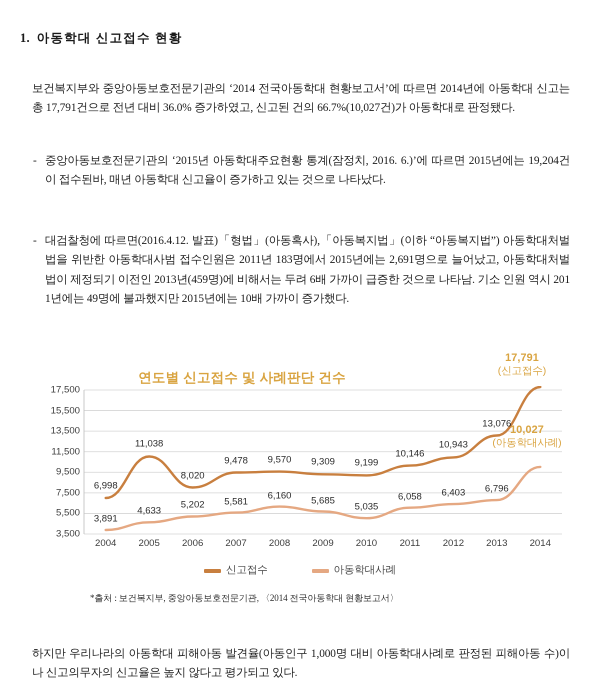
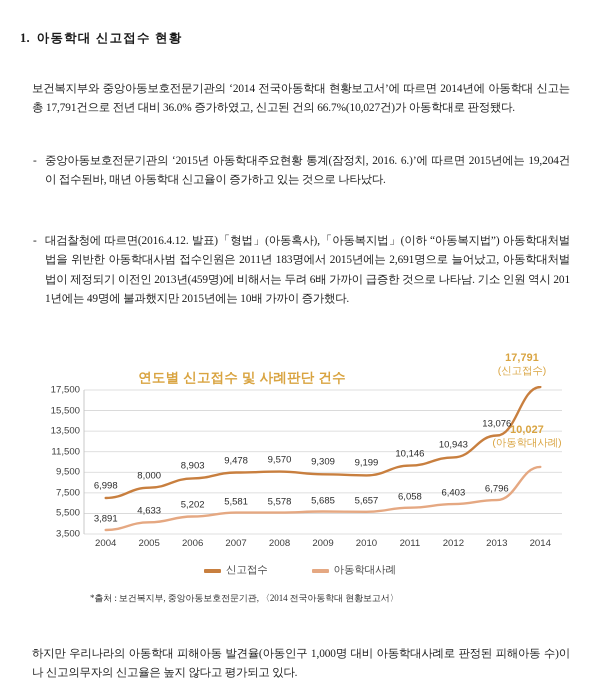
신고접수/2005: 11,038 -> 8,000
신고접수/2006: 8,020 -> 8,903
아동학대사례/2008: 6,160 -> 5,578
아동학대사례/2010: 5,035 -> 5,657
